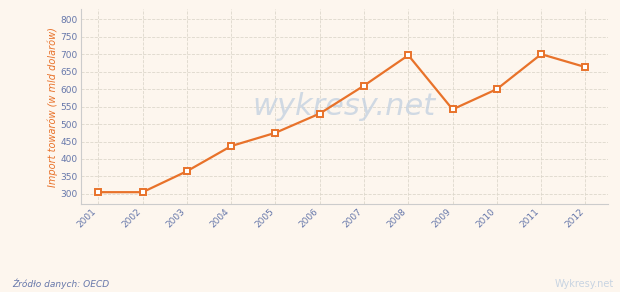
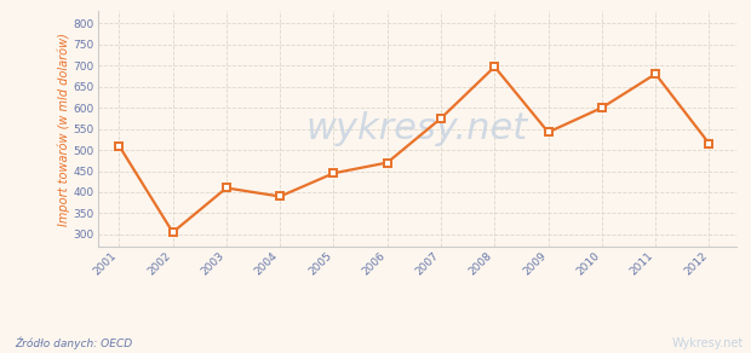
2001: 305 -> 510
2003: 365 -> 410
2004: 437 -> 390
2005: 475 -> 445
2006: 530 -> 470
2007: 610 -> 575
2011: 700 -> 680
2012: 663 -> 515
